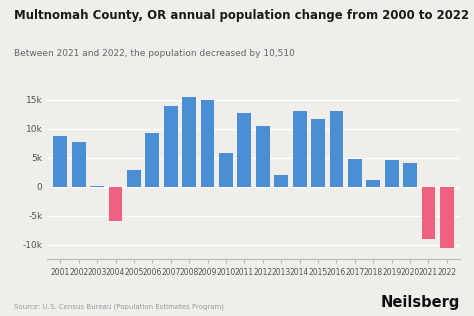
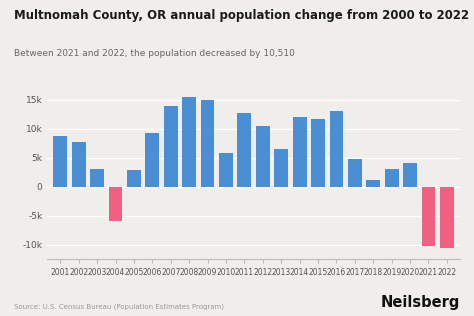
2003: 0.2k -> 3.1k
2013: 2.0k -> 6.5k
2014: 13.0k -> 12.0k
2019: 4.6k -> 3.0k
2021: -9.0k -> -10.3k
